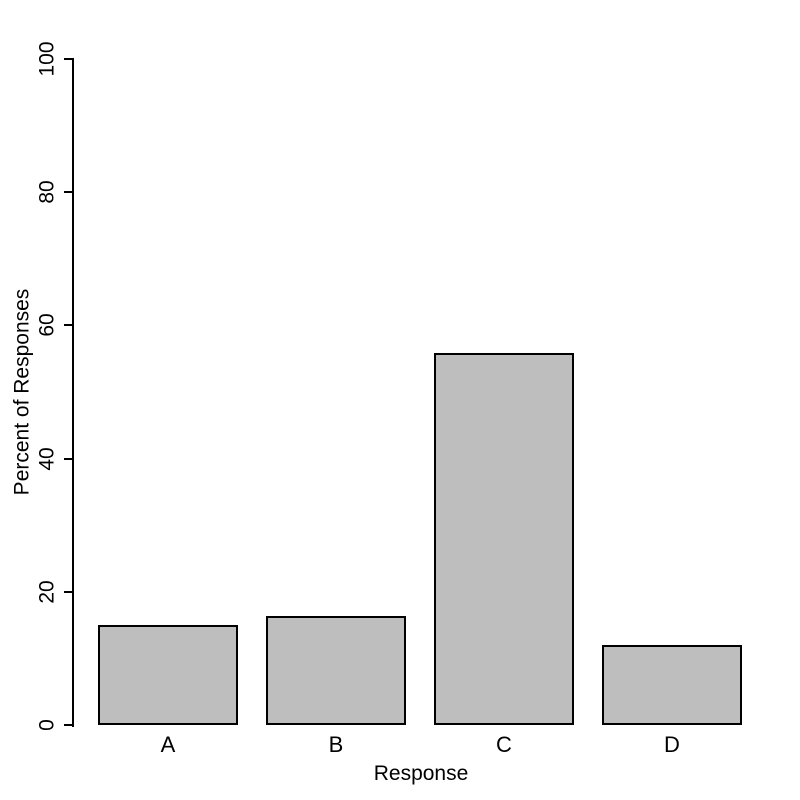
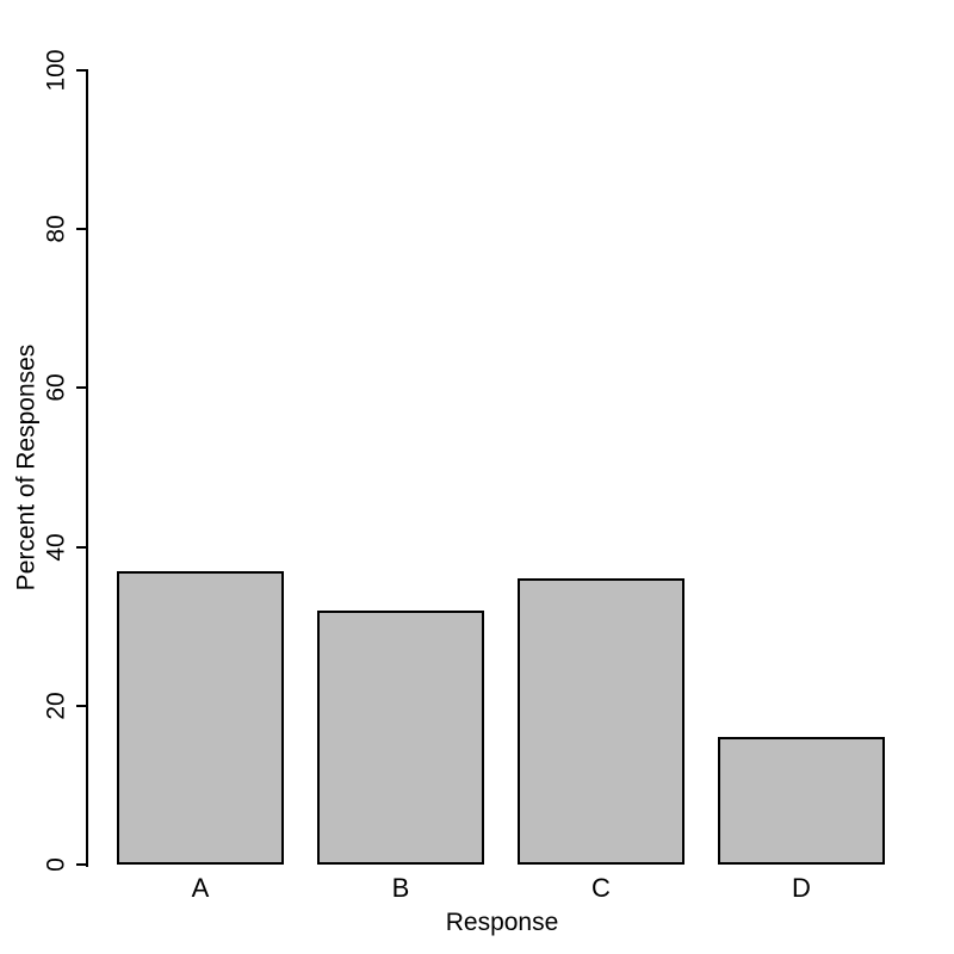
A: 15 -> 37
B: 16 -> 32
C: 56 -> 36
D: 12 -> 16
